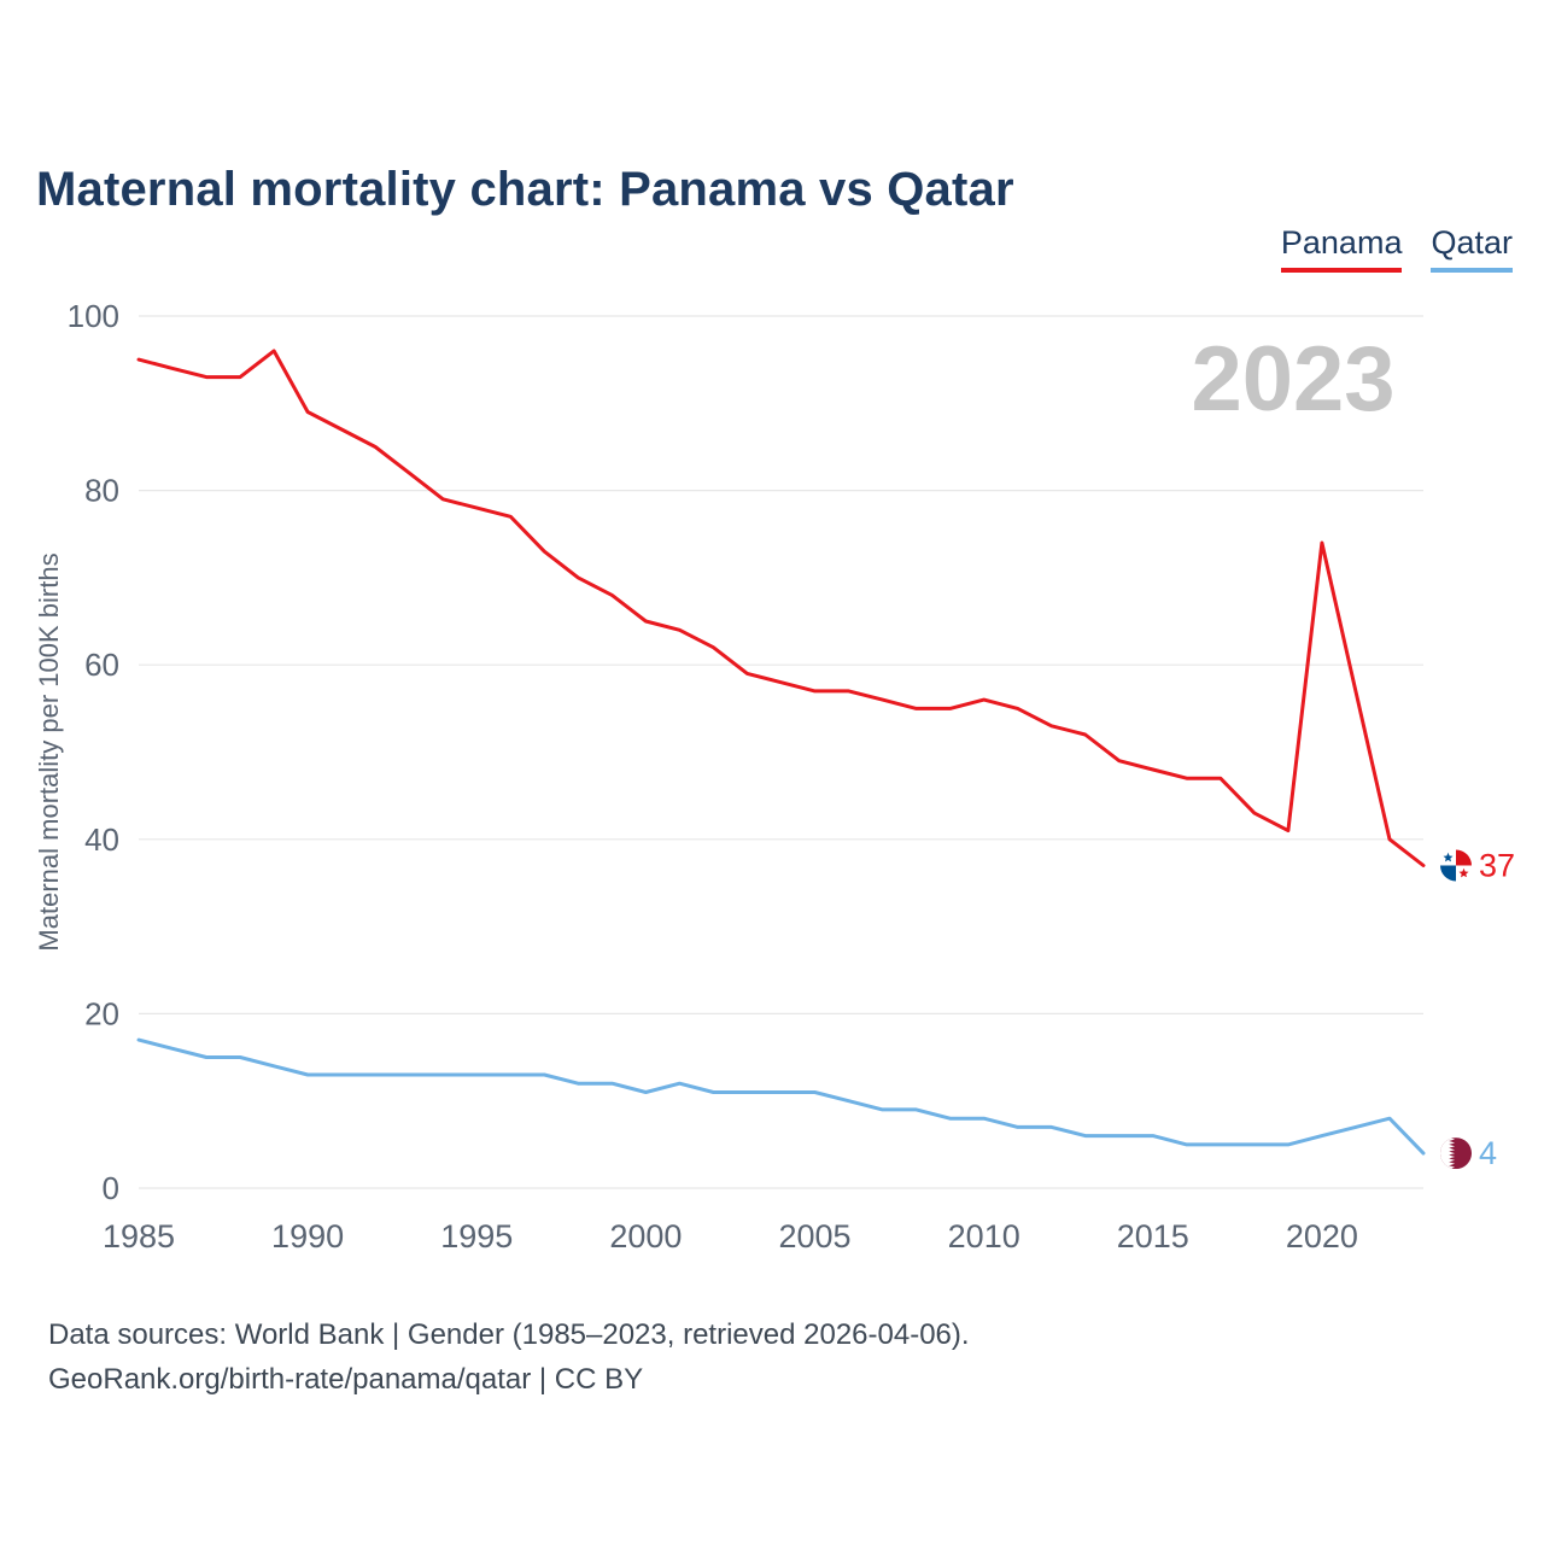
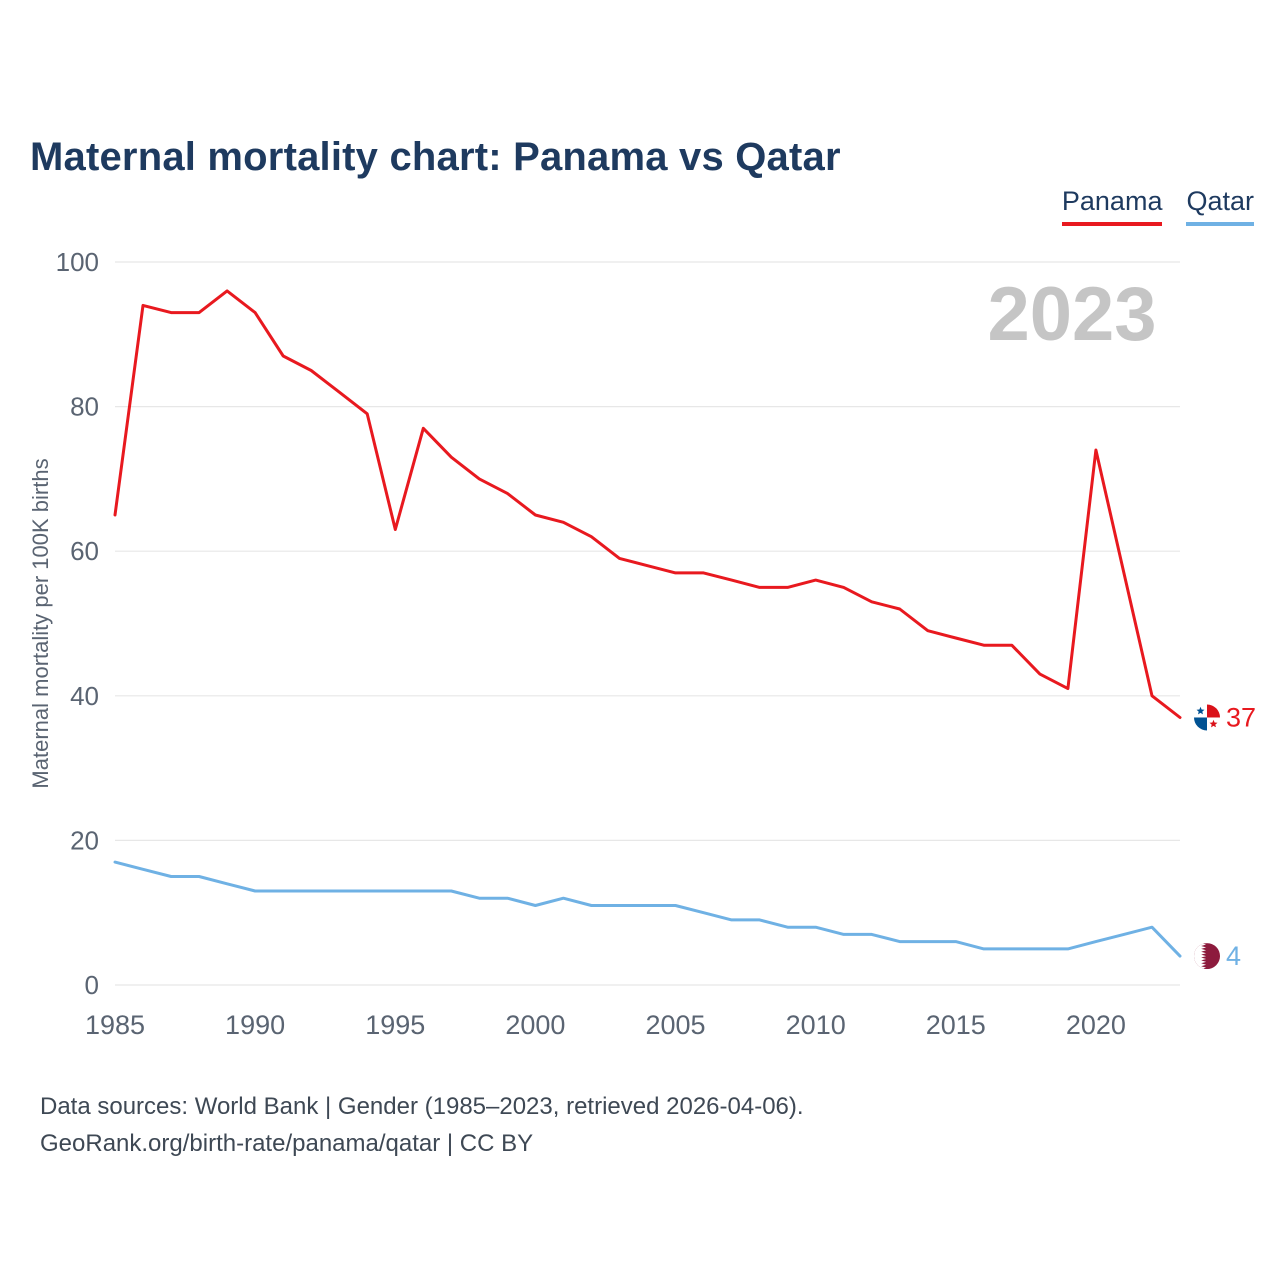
Panama/1985: 95 -> 65
Panama/1990: 89 -> 93
Panama/1995: 78 -> 63
